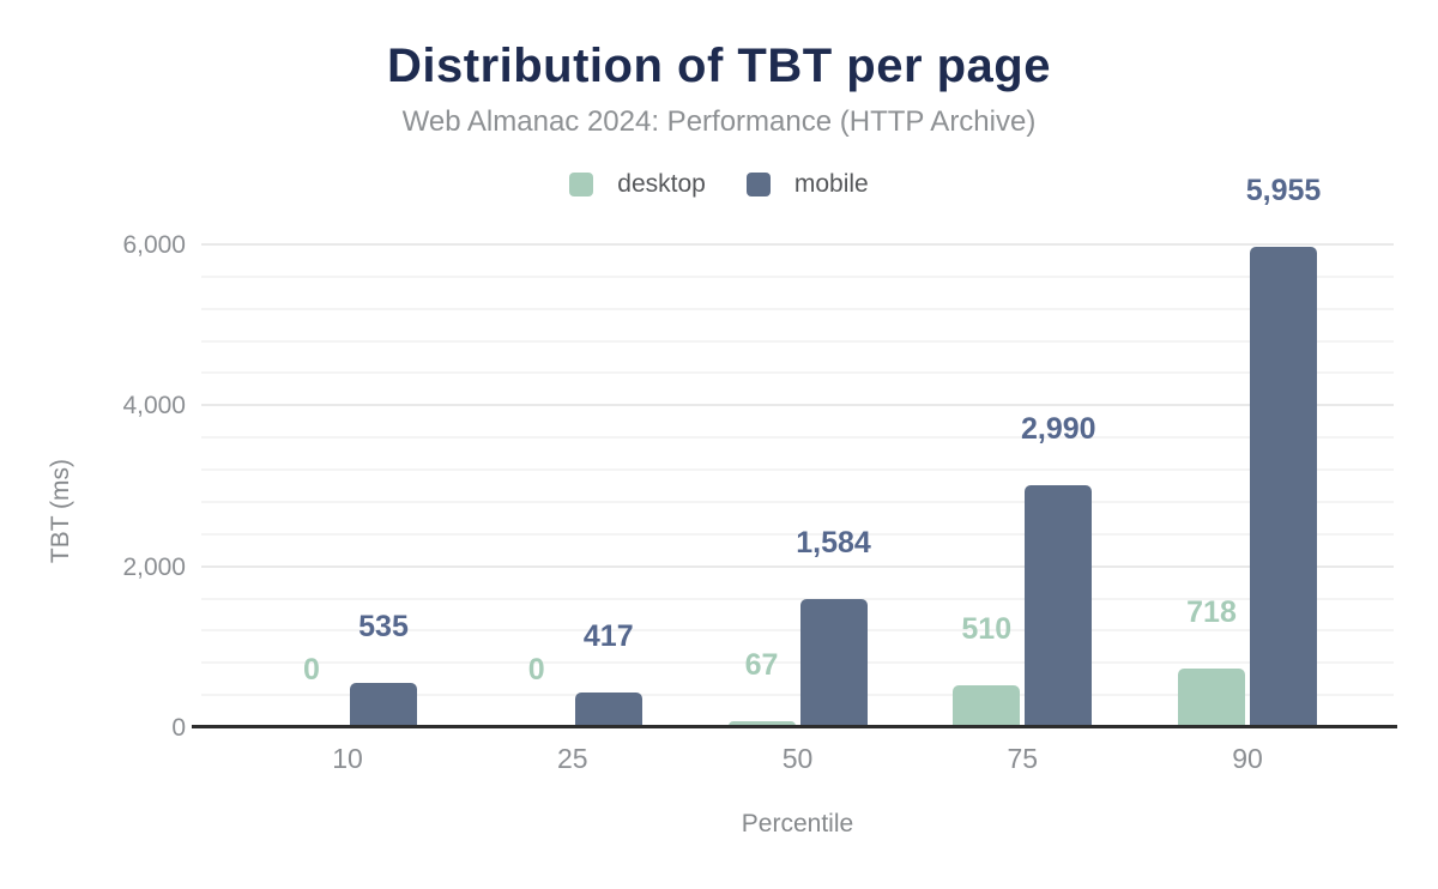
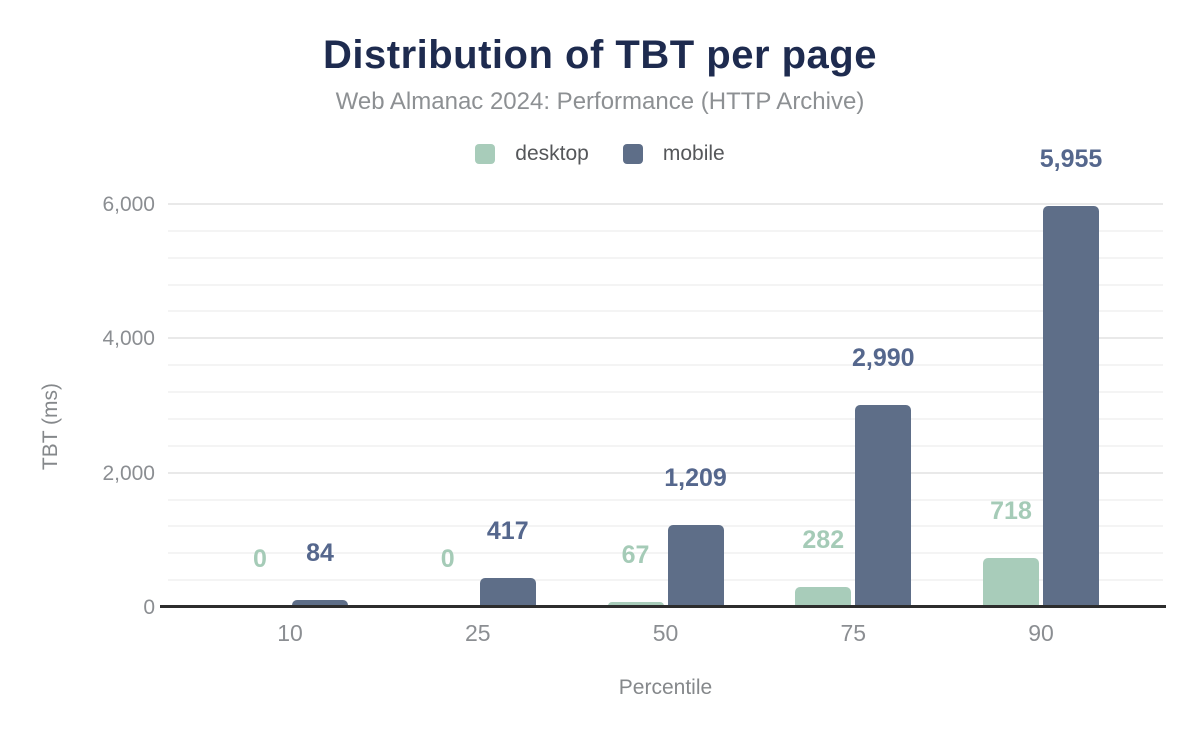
mobile/10: 535 -> 84
mobile/50: 1,584 -> 1,209
desktop/75: 510 -> 282
